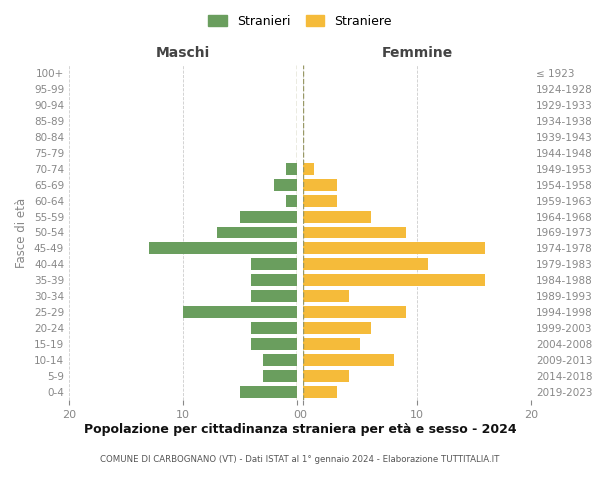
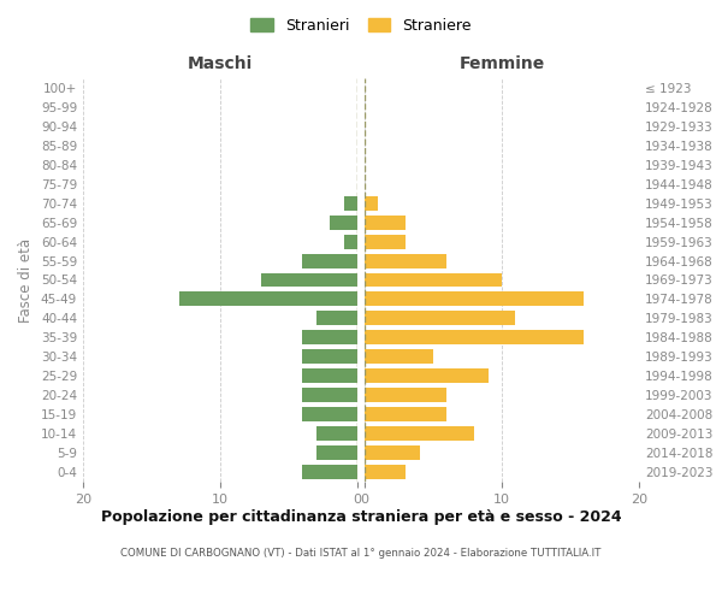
Maschi/55-59: 5 -> 4
Maschi/40-44: 4 -> 3
Maschi/25-29: 10 -> 4
Maschi/0-4: 5 -> 4
Femmine/1969-1973: 9 -> 10
Femmine/1989-1993: 4 -> 5
Femmine/2004-2008: 5 -> 6
